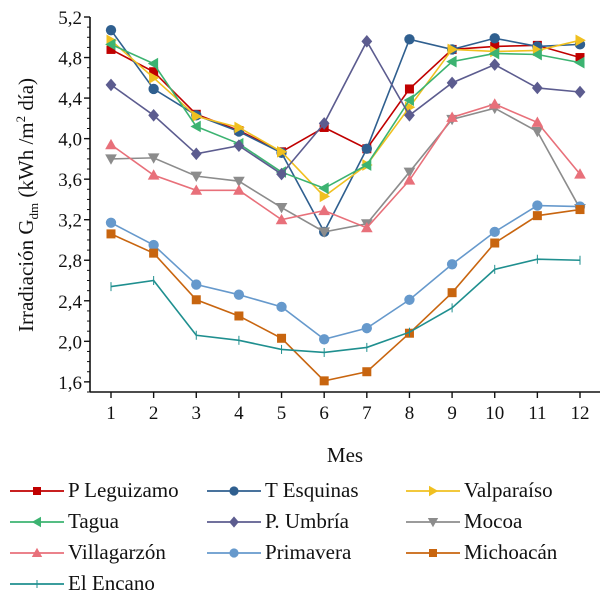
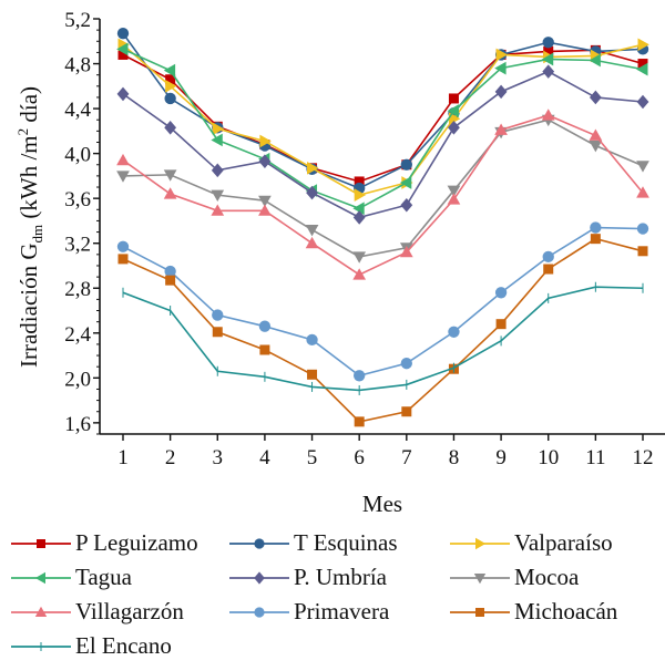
El Encano/1: 2,54 -> 2,76
P Leguizamo/6: 4,11 -> 3,75
T Esquinas/6: 3,08 -> 3,69
Valparaíso/6: 3,43 -> 3,63
P. Umbría/6: 4,15 -> 3,43
Villagarzón/6: 3,29 -> 2,92
P. Umbría/7: 4,96 -> 3,54
T Esquinas/8: 4,98 -> 4,36
Mocoa/12: 3,31 -> 3,89
Michoacán/12: 3,30 -> 3,13
